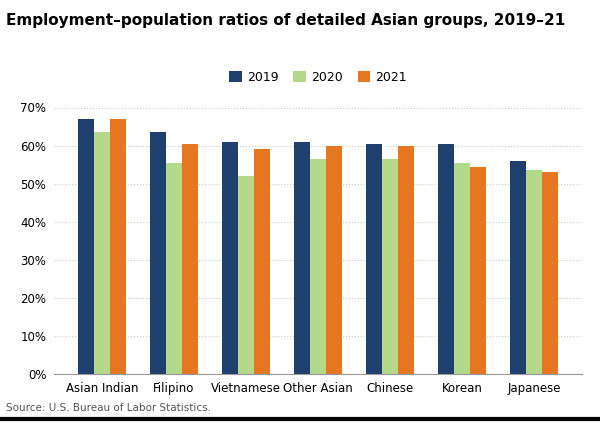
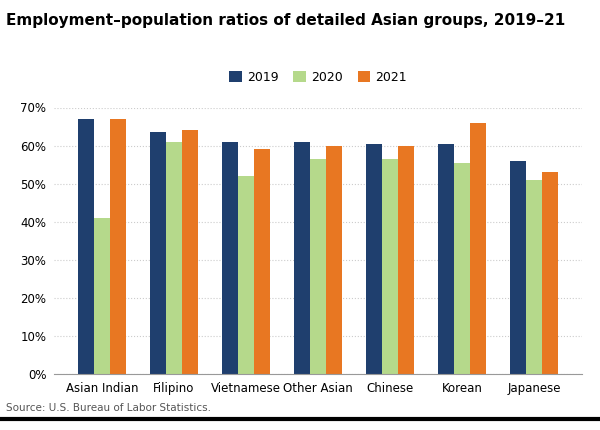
2020/Asian Indian: 63.5% -> 41.0%
2020/Filipino: 55.5% -> 61.0%
2021/Filipino: 60.5% -> 64.0%
2021/Korean: 54.5% -> 66.0%
2020/Japanese: 53.5% -> 51.0%
